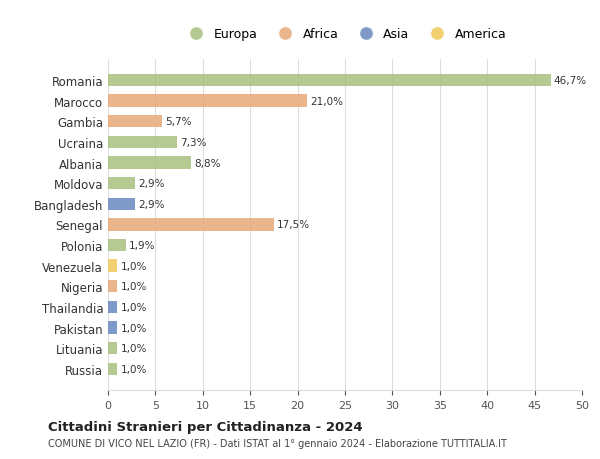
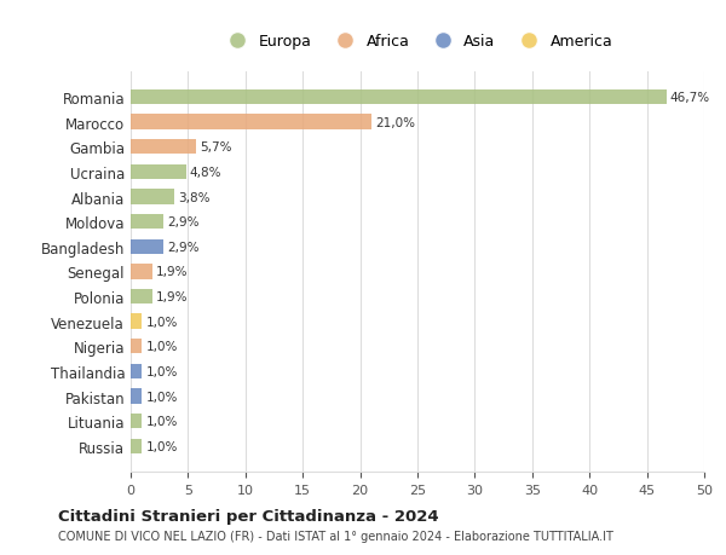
Ucraina: 7,3% -> 4,8%
Albania: 8,8% -> 3,8%
Senegal: 17,5% -> 1,9%
